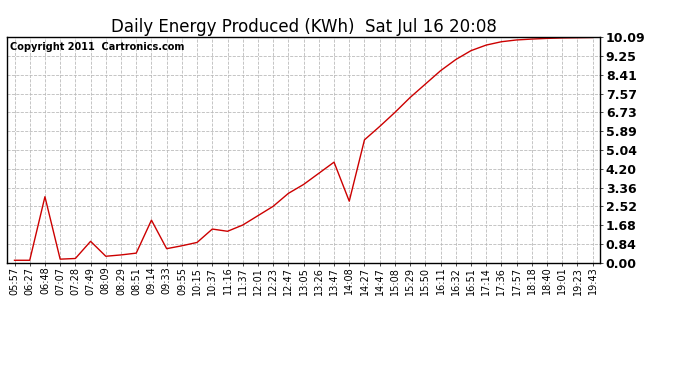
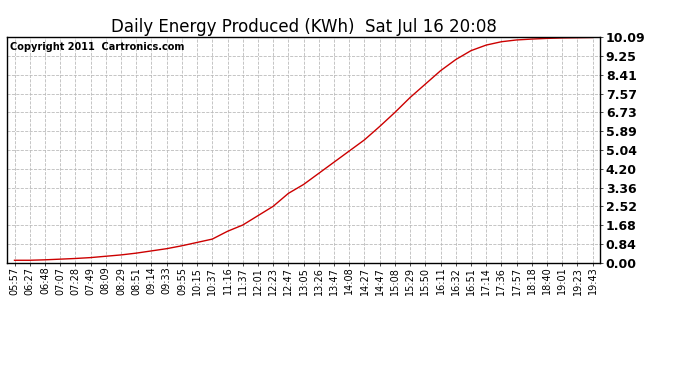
06:48: 2.95 -> 0.12
07:49: 0.95 -> 0.22
09:14: 1.90 -> 0.52
10:37: 1.50 -> 1.05
14:08: 2.75 -> 5.00
